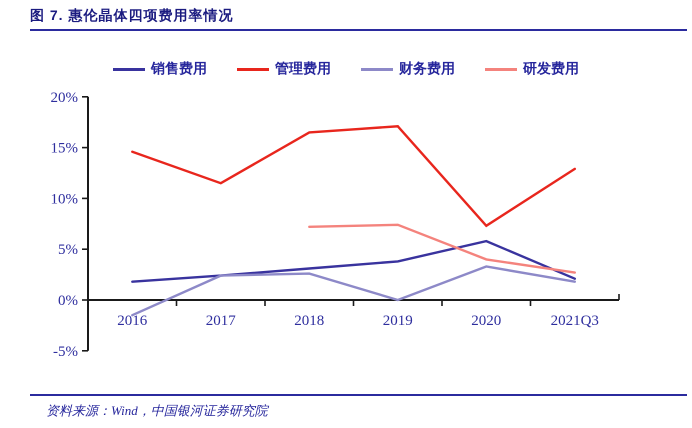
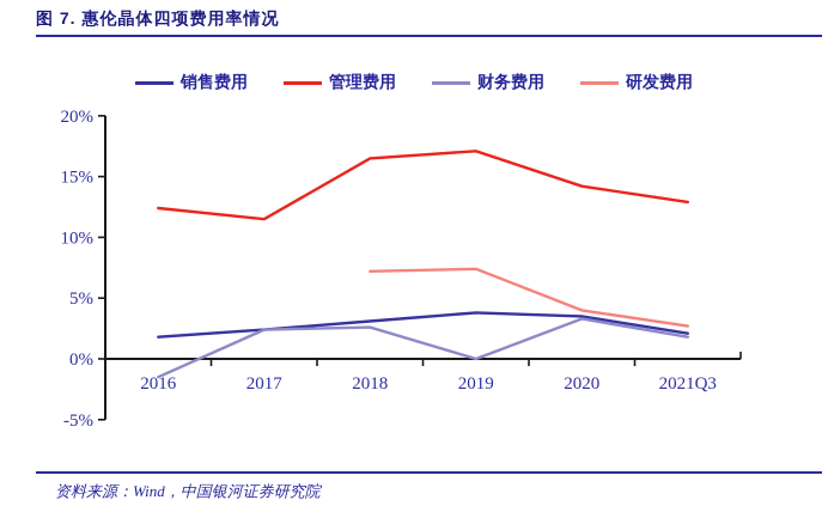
管理费用/2016: 14.6% -> 12.4%
销售费用/2020: 5.8% -> 3.5%
管理费用/2020: 7.3% -> 14.2%
